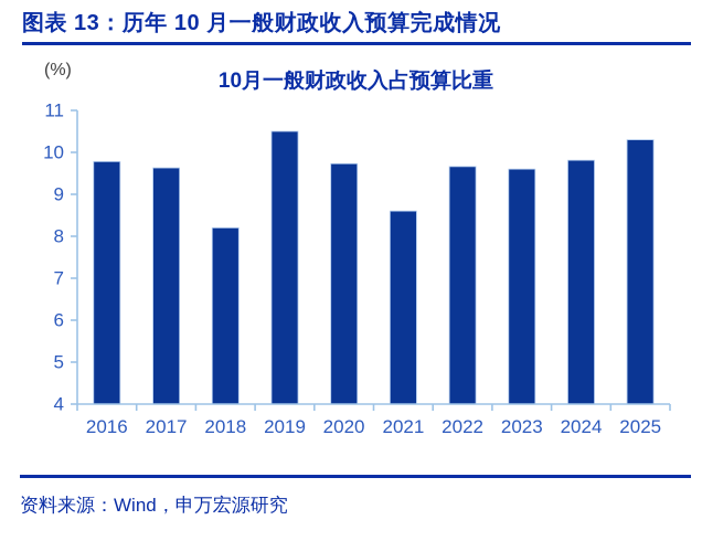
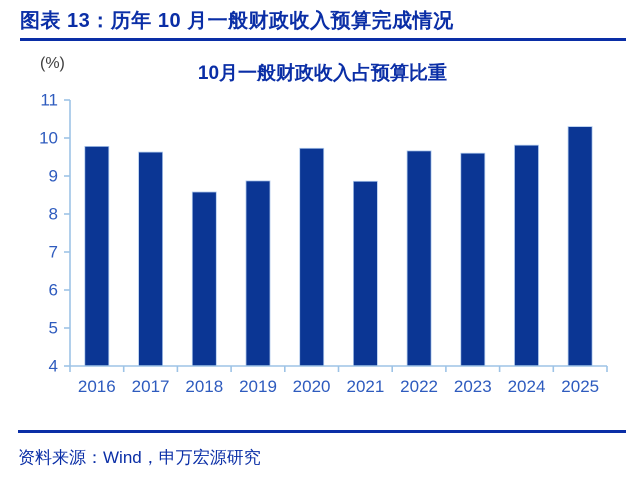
2018: 8.2 -> 8.6
2019: 10.5 -> 8.9
2021: 8.6 -> 8.9
